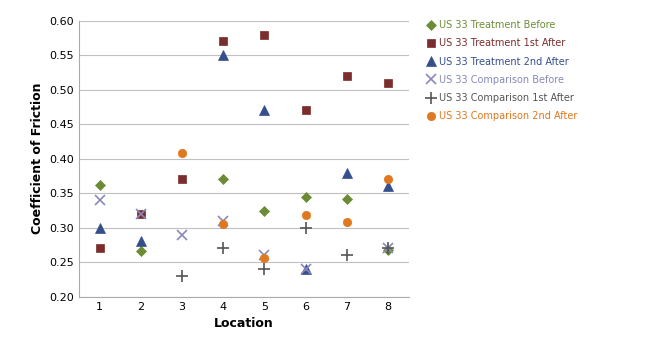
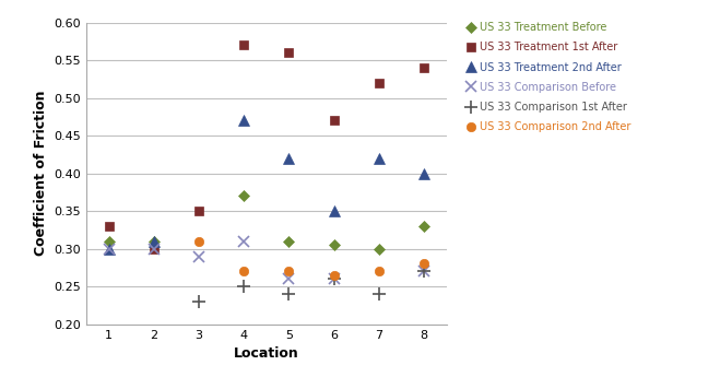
US 33 Treatment Before/1: 0.362 -> 0.310
US 33 Treatment 1st After/1: 0.27 -> 0.33
US 33 Comparison Before/1: 0.34 -> 0.30
US 33 Treatment Before/2: 0.266 -> 0.310
US 33 Treatment 1st After/2: 0.32 -> 0.30
US 33 Treatment 2nd After/2: 0.28 -> 0.31
US 33 Comparison Before/2: 0.32 -> 0.30
US 33 Treatment 1st After/3: 0.37 -> 0.35
US 33 Comparison 2nd After/3: 0.408 -> 0.310
US 33 Treatment 2nd After/4: 0.55 -> 0.47
US 33 Comparison 1st After/4: 0.27 -> 0.25
US 33 Comparison 2nd After/4: 0.306 -> 0.270
US 33 Treatment Before/5: 0.324 -> 0.310
US 33 Treatment 1st After/5: 0.58 -> 0.56
US 33 Treatment 2nd After/5: 0.47 -> 0.42
US 33 Comparison 2nd After/5: 0.256 -> 0.270
US 33 Treatment Before/6: 0.344 -> 0.305
US 33 Treatment 2nd After/6: 0.24 -> 0.35
US 33 Comparison Before/6: 0.24 -> 0.26
US 33 Comparison 1st After/6: 0.30 -> 0.26
US 33 Comparison 2nd After/6: 0.318 -> 0.265
US 33 Treatment Before/7: 0.342 -> 0.300
US 33 Treatment 2nd After/7: 0.38 -> 0.42
US 33 Comparison 1st After/7: 0.26 -> 0.24
US 33 Comparison 2nd After/7: 0.308 -> 0.270
US 33 Treatment Before/8: 0.268 -> 0.330
US 33 Treatment 1st After/8: 0.51 -> 0.54
US 33 Treatment 2nd After/8: 0.36 -> 0.40
US 33 Comparison 2nd After/8: 0.370 -> 0.280
